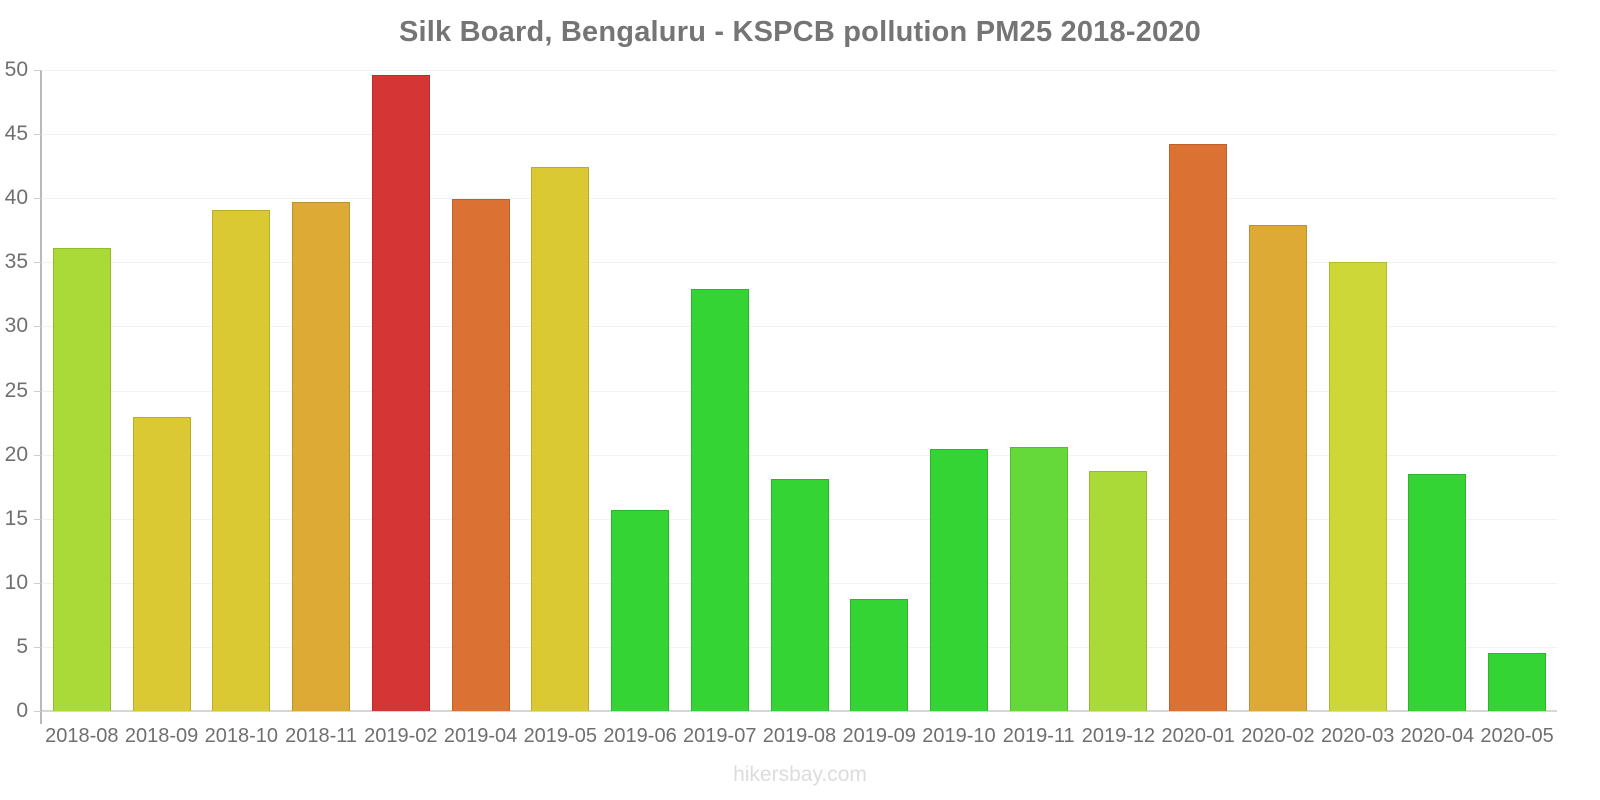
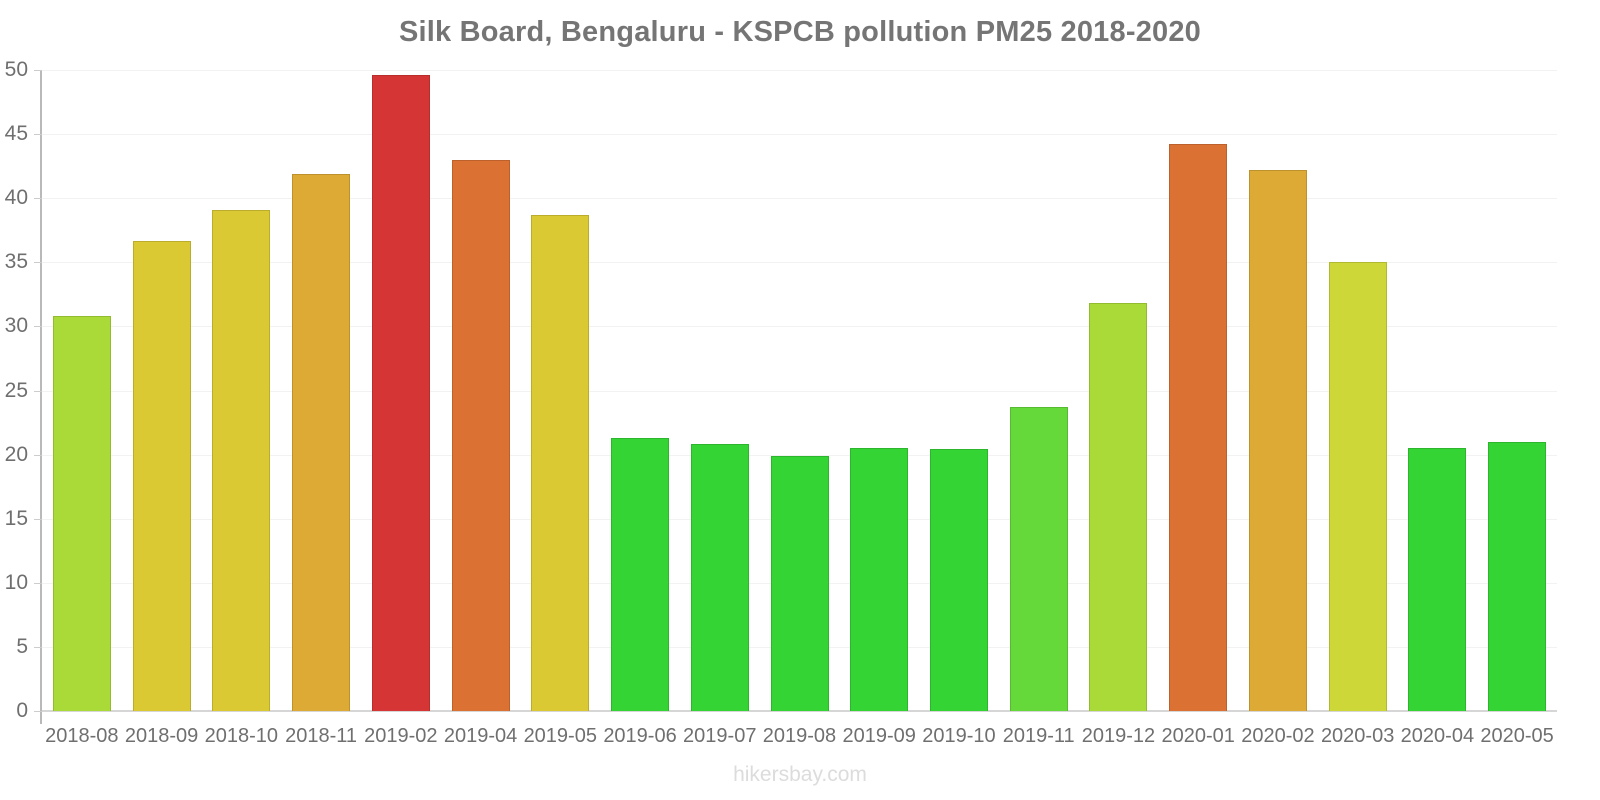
2018-08: 36.1 -> 30.8
2018-09: 22.9 -> 36.7
2018-11: 39.7 -> 41.9
2019-04: 39.9 -> 43.0
2019-05: 42.4 -> 38.7
2019-06: 15.7 -> 21.3
2019-07: 32.9 -> 20.8
2019-08: 18.1 -> 19.9
2019-09: 8.7 -> 20.5
2019-11: 20.6 -> 23.7
2019-12: 18.7 -> 31.8
2020-02: 37.9 -> 42.2
2020-04: 18.5 -> 20.5
2020-05: 4.5 -> 21.0
